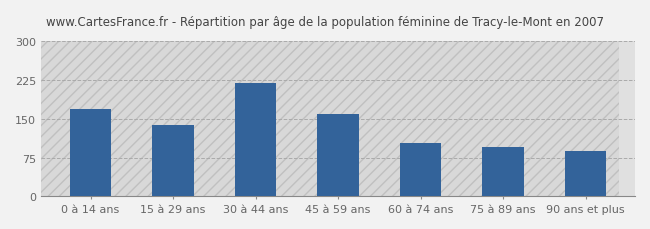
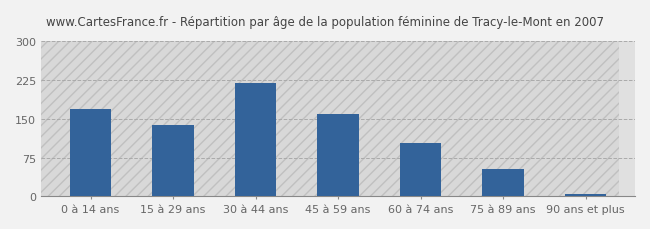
75 à 89 ans: 96 -> 52
90 ans et plus: 88 -> 5
